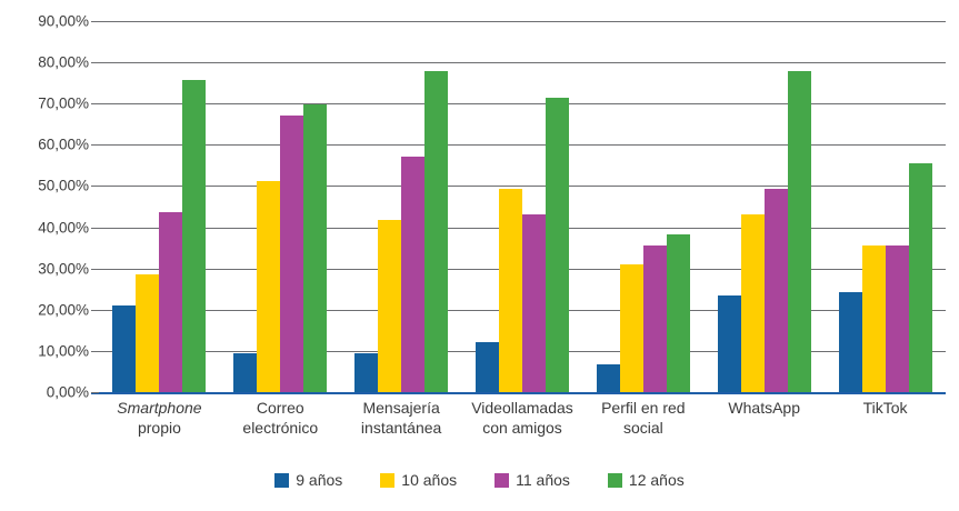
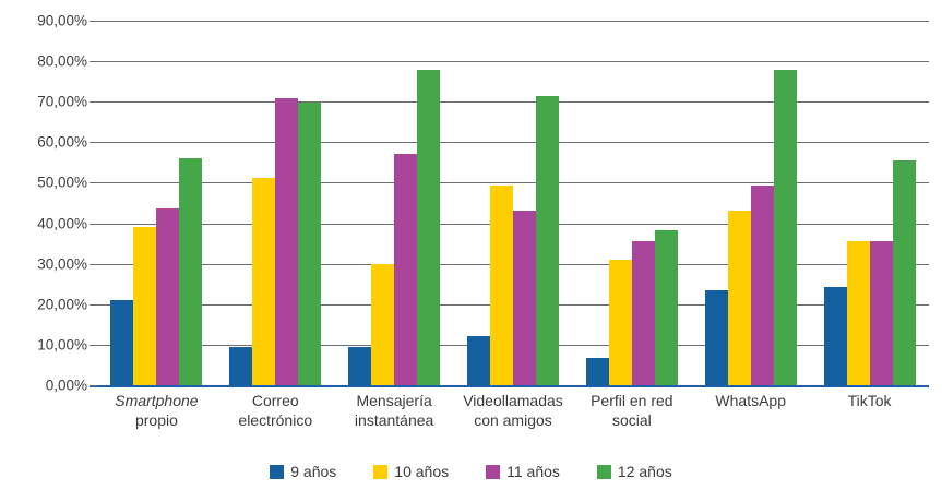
10 años/Smartphone propio: 29% -> 39%
12 años/Smartphone propio: 76% -> 56%
11 años/Correo electrónico: 67% -> 71%
10 años/Mensajería instantánea: 42% -> 30%
